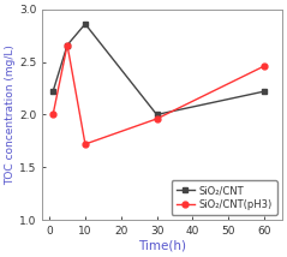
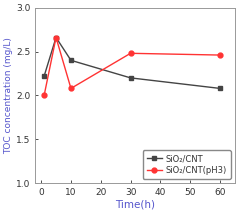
SiO₂/CNT/10: 2.86 -> 2.40
SiO₂/CNT(pH3)/10: 1.72 -> 2.08
SiO₂/CNT/30: 2.00 -> 2.20
SiO₂/CNT(pH3)/30: 1.96 -> 2.48
SiO₂/CNT/60: 2.22 -> 2.08
